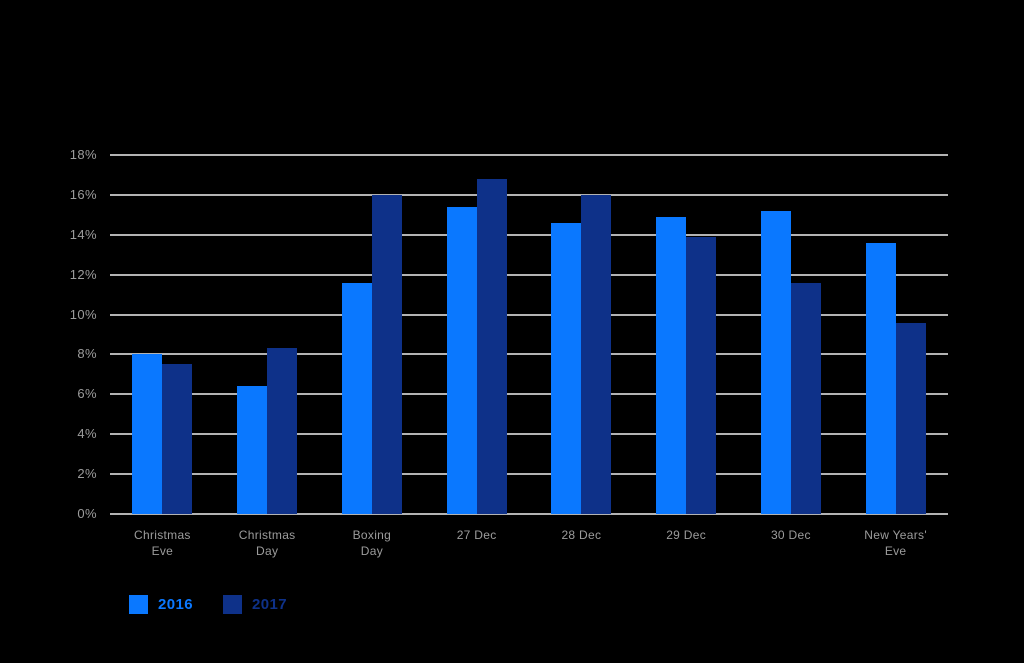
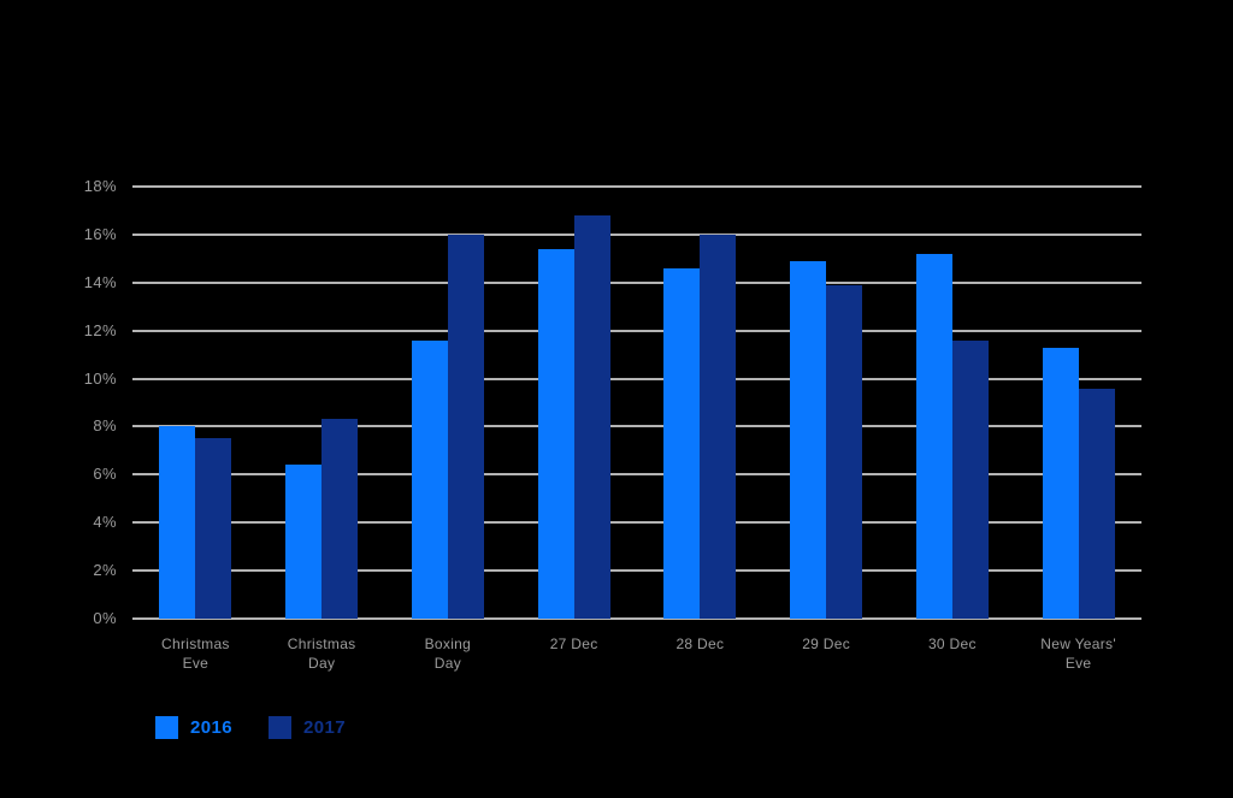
2016/New Years' Eve: 13.6% -> 11.3%
